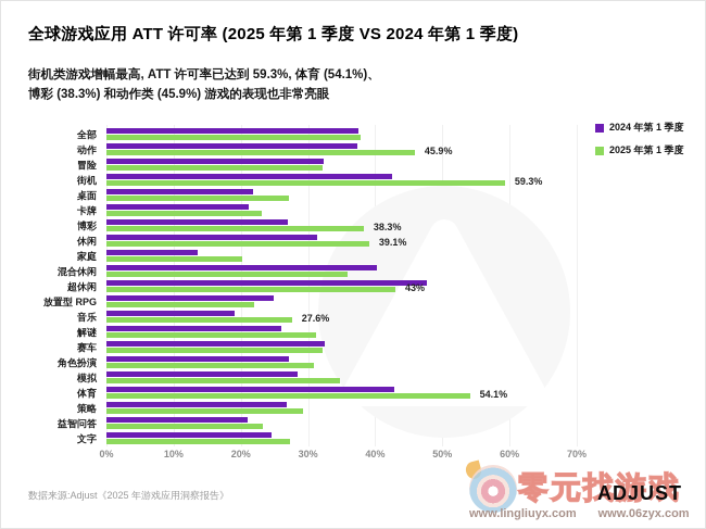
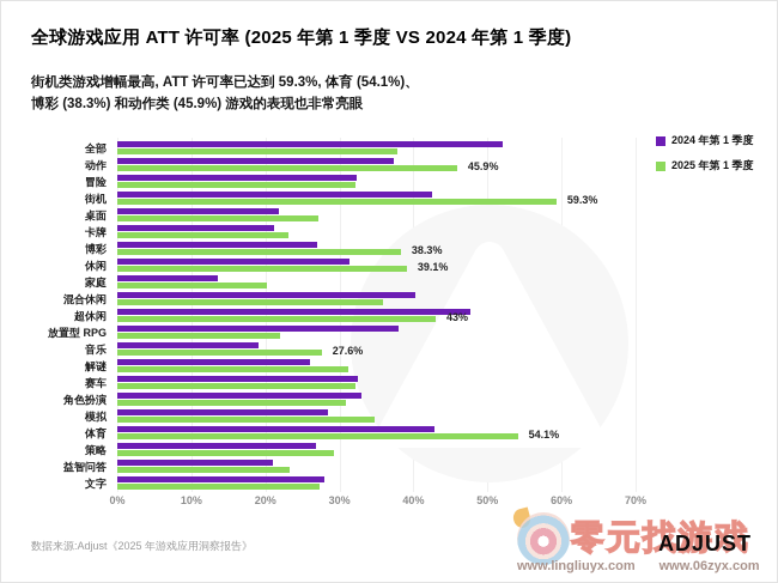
2024 年第 1 季度/全部: 38% -> 52%
2024 年第 1 季度/放置型 RPG: 25% -> 38%
2024 年第 1 季度/角色扮演: 27% -> 33%
2024 年第 1 季度/文字: 25% -> 28%
